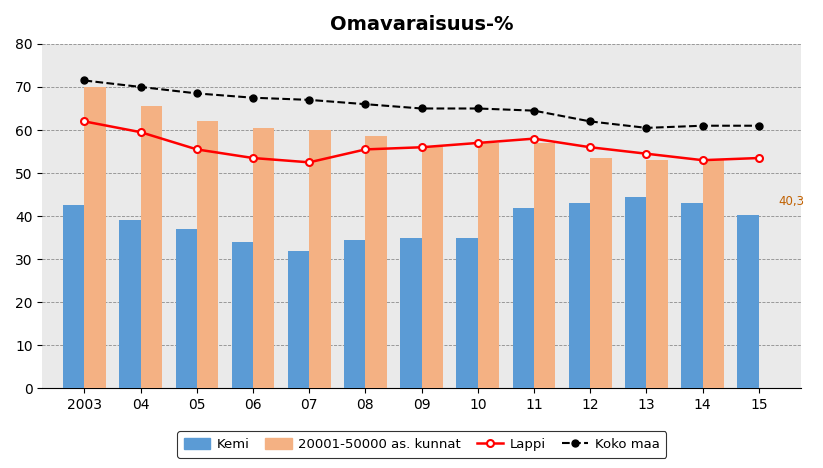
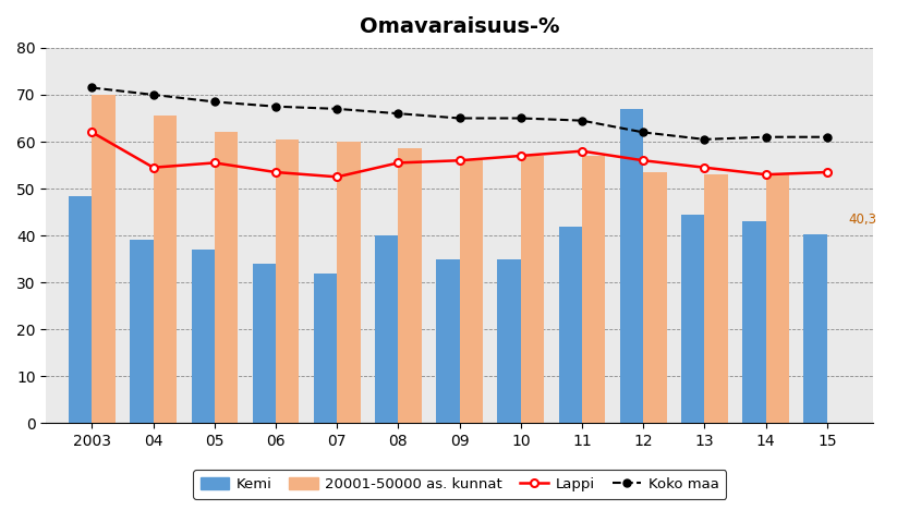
Kemi/2003: 42.5 -> 48.5
Lappi/04: 59.5 -> 54.5
Kemi/08: 34.5 -> 40.0
Kemi/12: 43.0 -> 67.0
